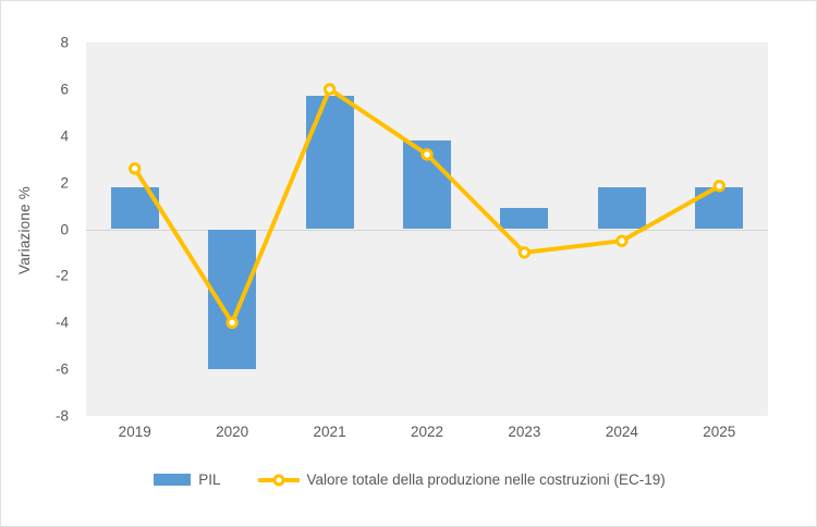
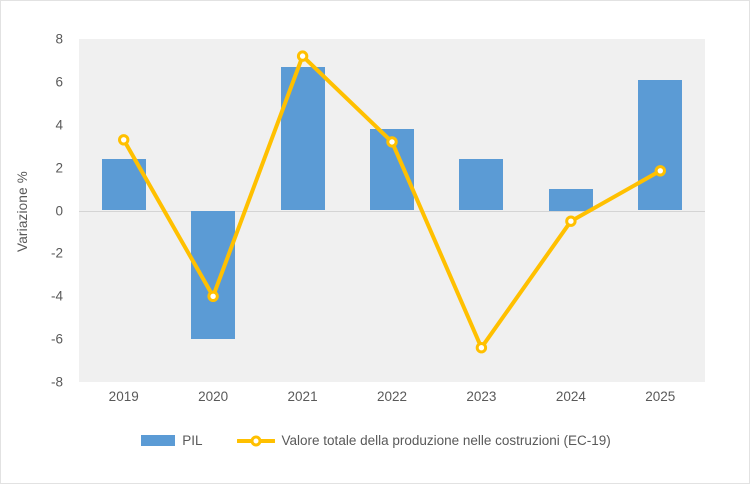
PIL/2019: 1.8 -> 2.4
Valore totale della produzione nelle costruzioni (EC-19)/2019: 2.6 -> 3.3
PIL/2021: 5.7 -> 6.7
Valore totale della produzione nelle costruzioni (EC-19)/2021: 6.0 -> 7.2
PIL/2023: 0.9 -> 2.4
Valore totale della produzione nelle costruzioni (EC-19)/2023: -1.0 -> -6.4
PIL/2024: 1.8 -> 1.0
PIL/2025: 1.8 -> 6.1
